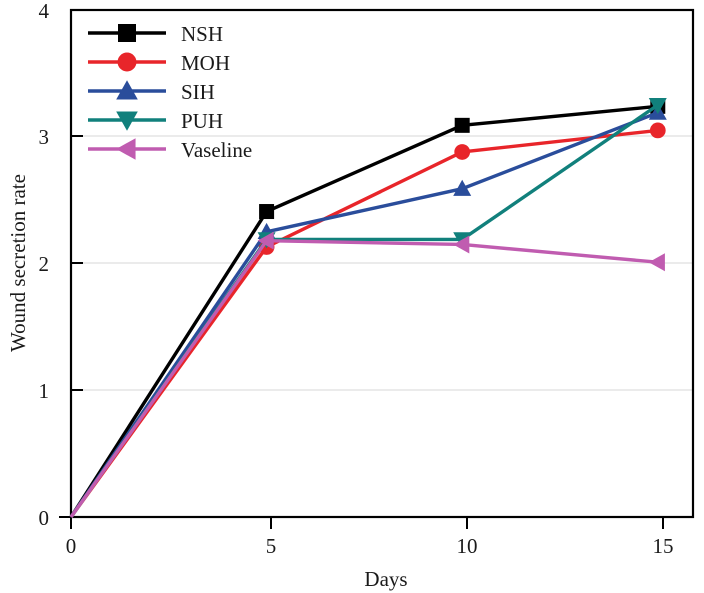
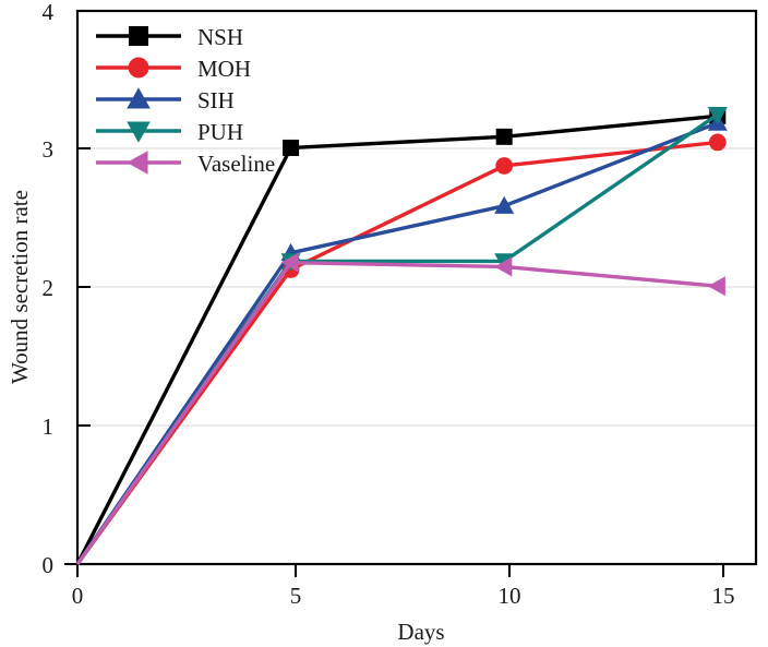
NSH/5: 2.41 -> 3.01
